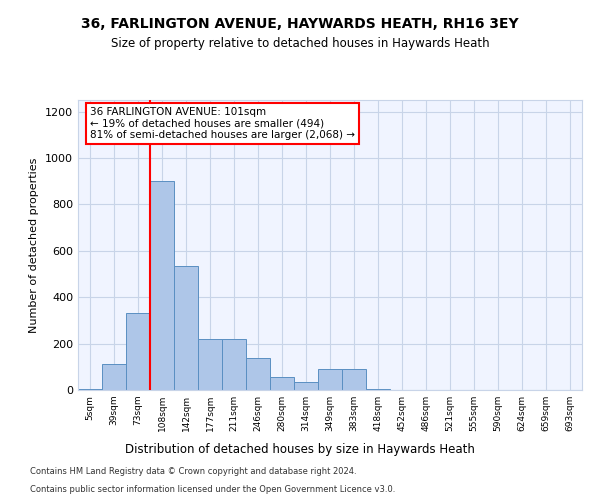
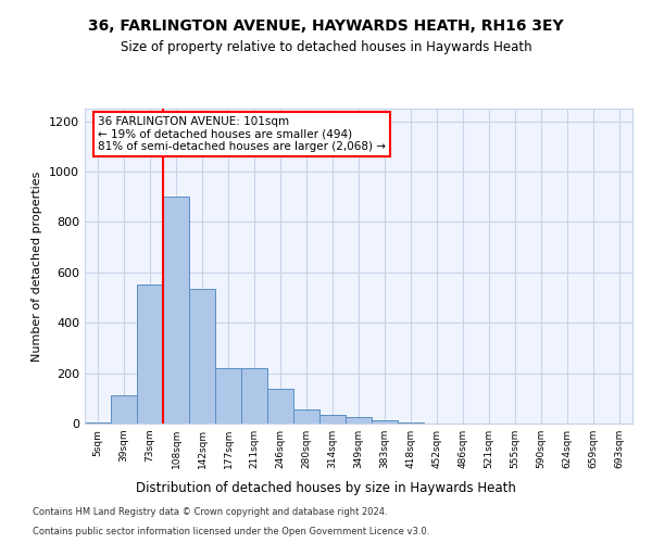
73sqm: 330 -> 550
349sqm: 90 -> 25
383sqm: 90 -> 15
